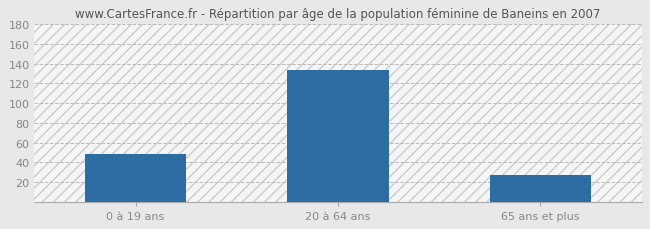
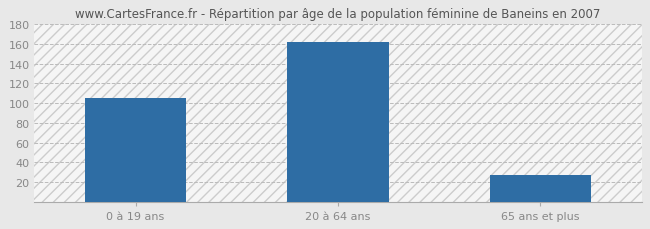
0 à 19 ans: 48 -> 105
20 à 64 ans: 134 -> 162
